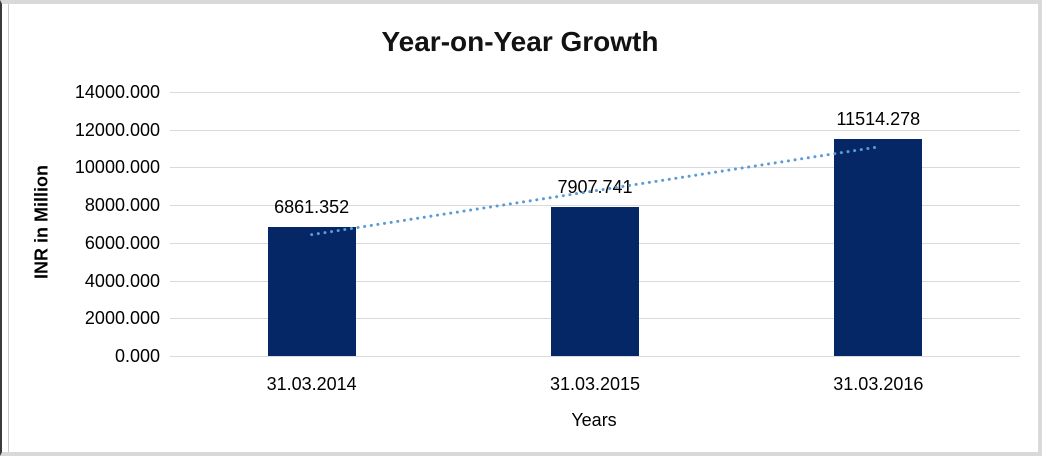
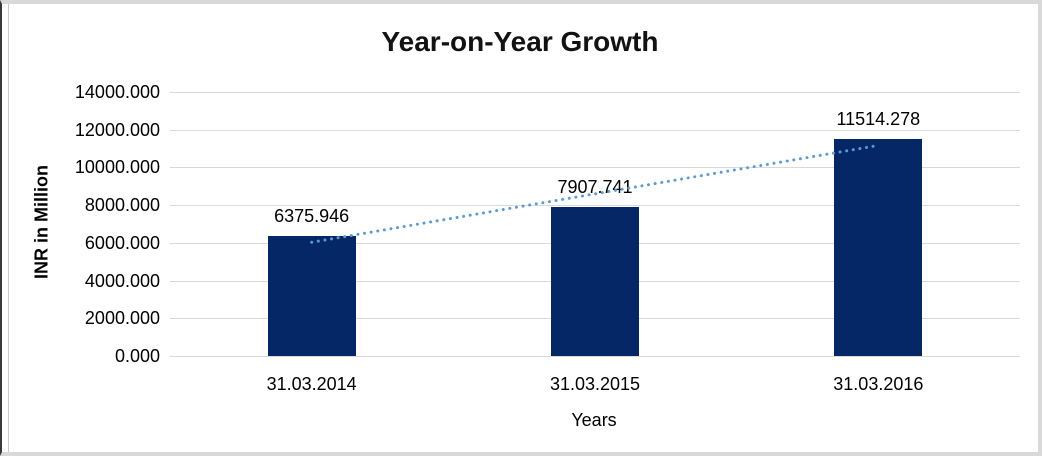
31.03.2014: 6861.352 -> 6375.946
